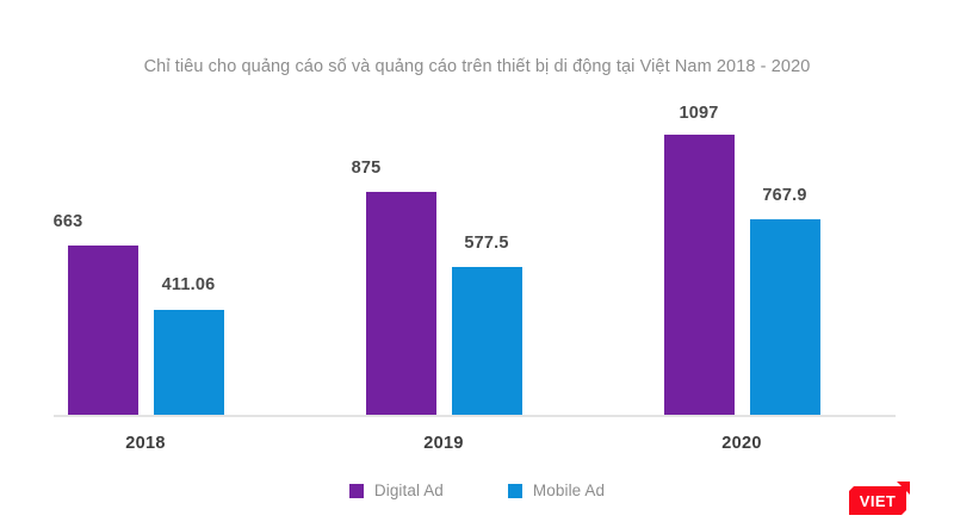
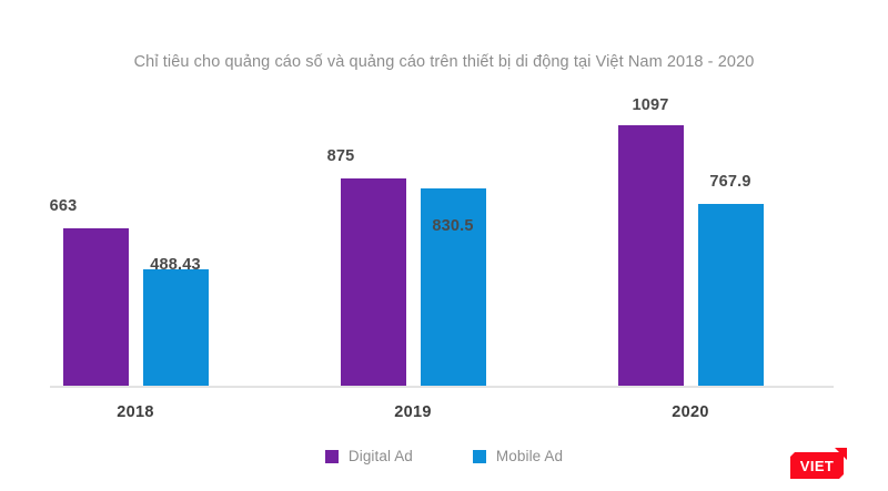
Mobile Ad/2018: 411.06 -> 488.43
Mobile Ad/2019: 577.5 -> 830.5
